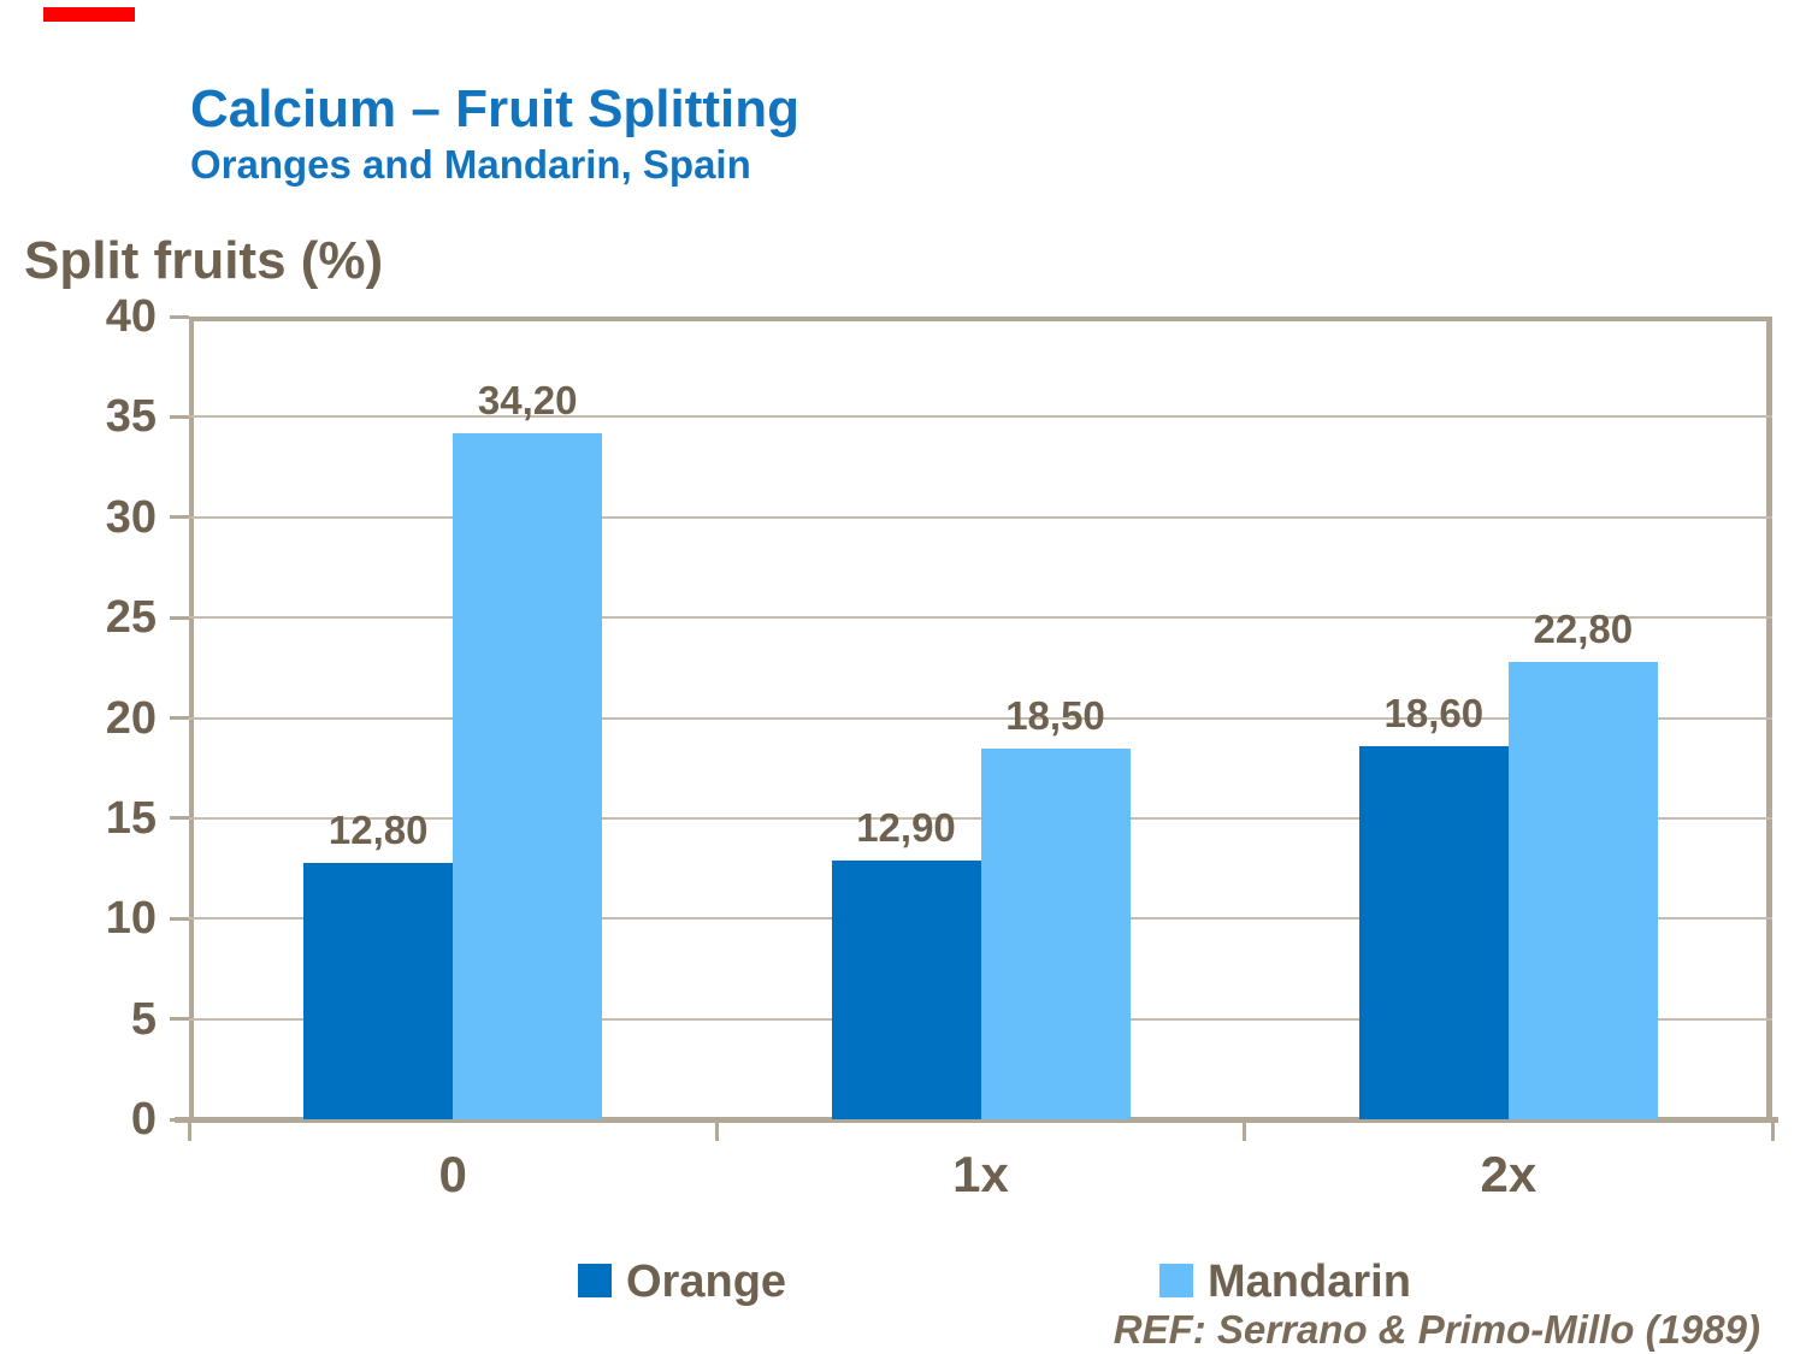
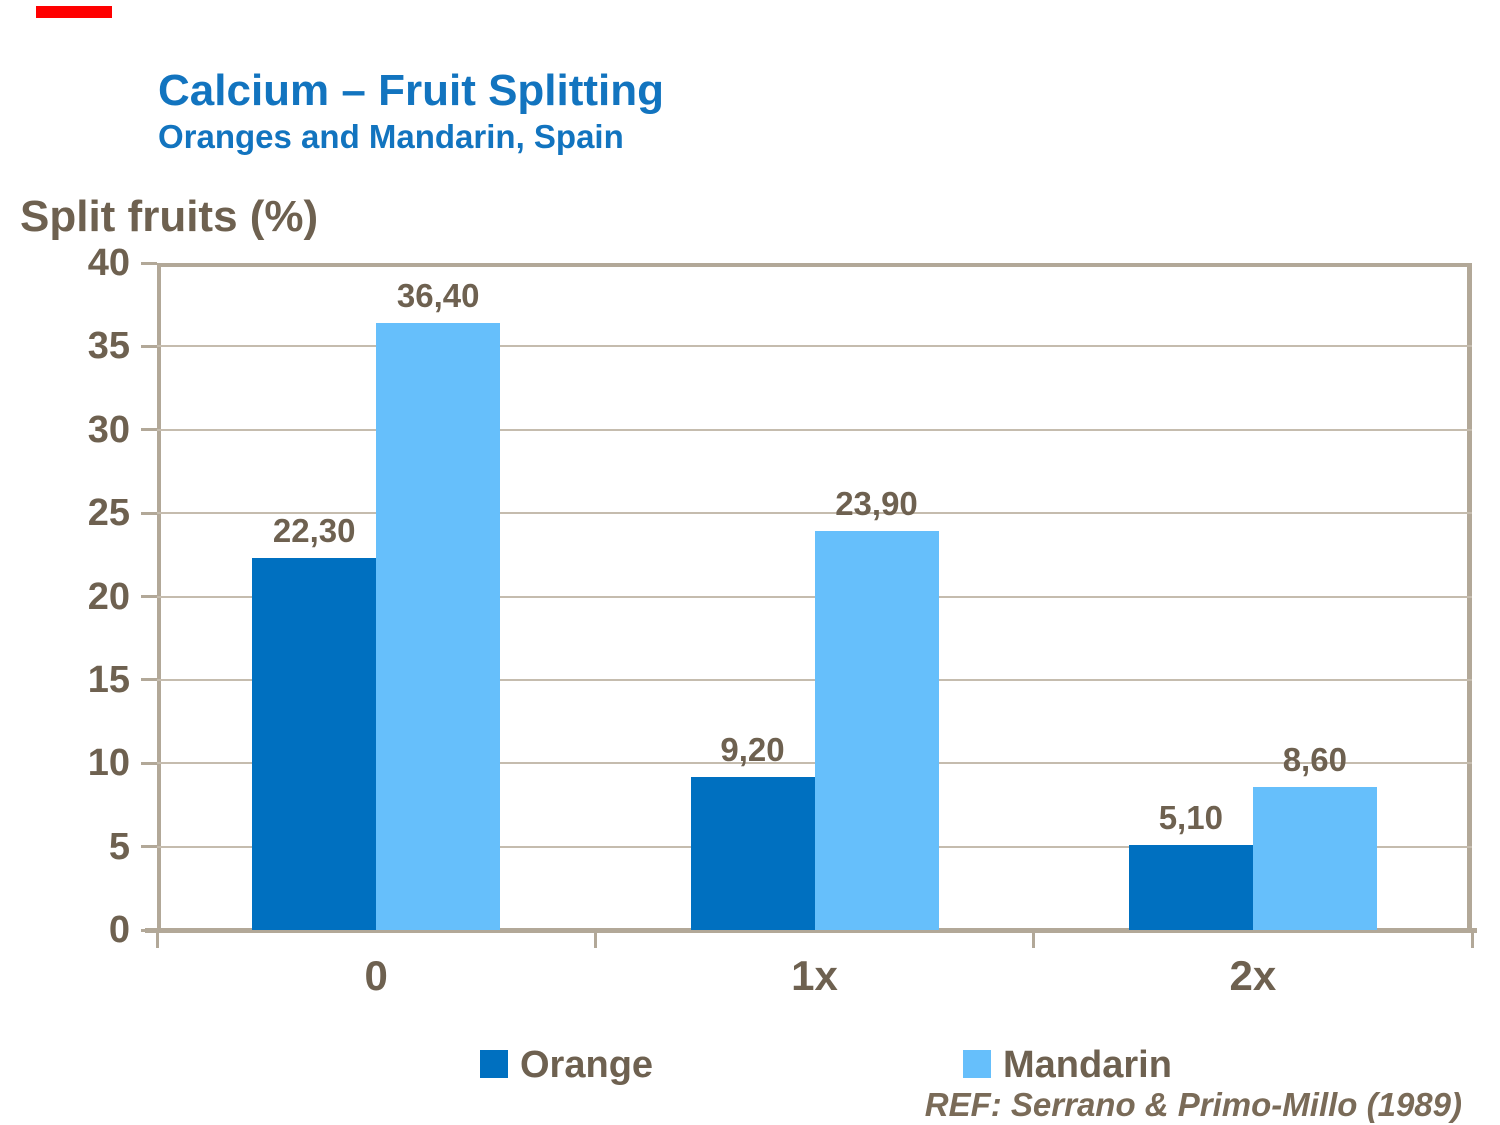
Orange/0: 12,80 -> 22,30
Mandarin/0: 34,20 -> 36,40
Orange/1x: 12,90 -> 9,20
Mandarin/1x: 18,50 -> 23,90
Orange/2x: 18,60 -> 5,10
Mandarin/2x: 22,80 -> 8,60
